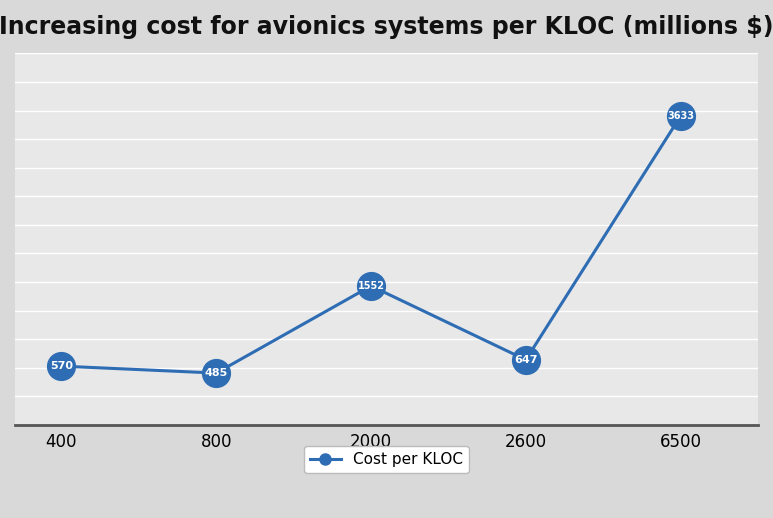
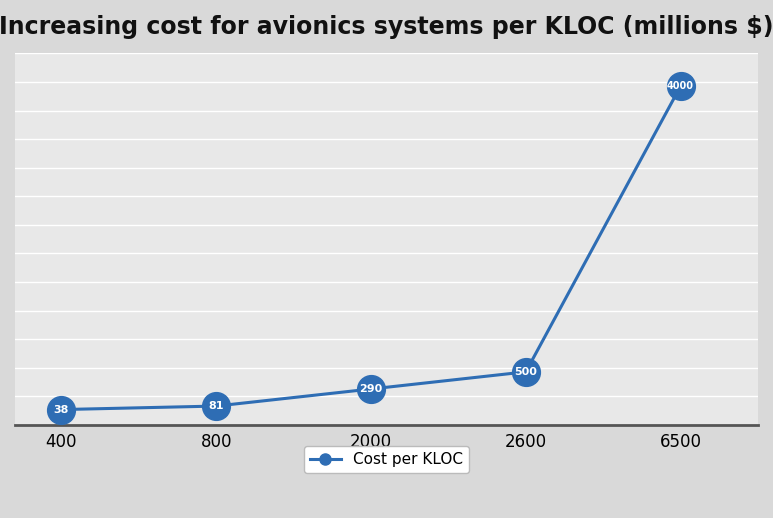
400: 570 -> 38
800: 485 -> 81
2000: 1552 -> 290
2600: 647 -> 500
6500: 3633 -> 4000
